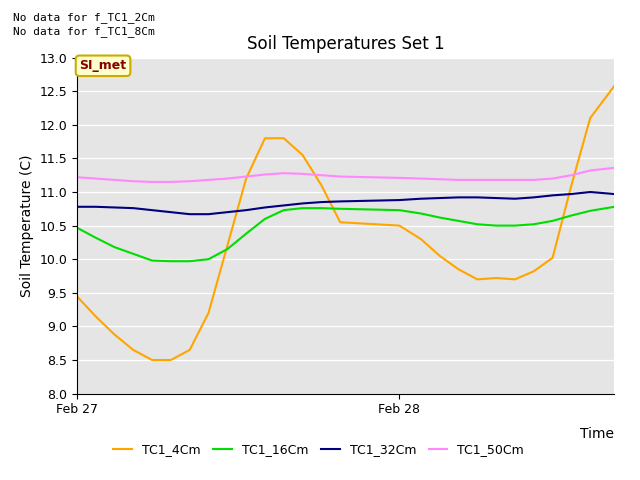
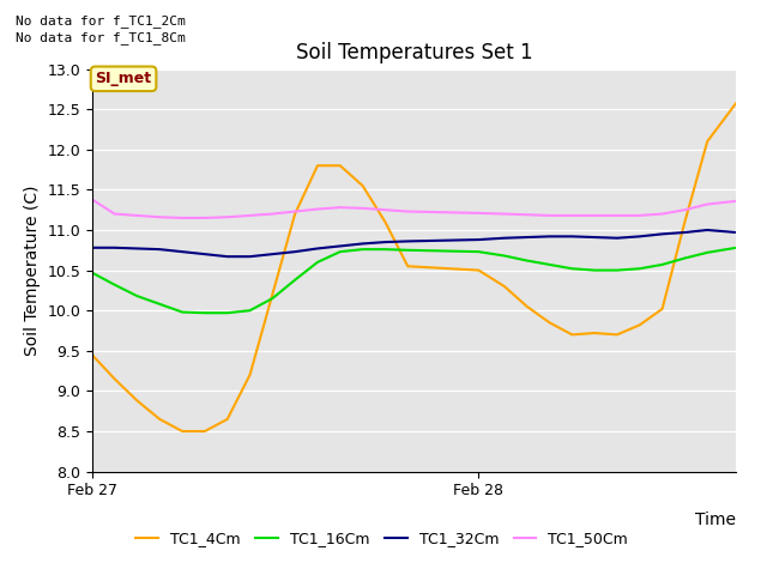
TC1_50Cm/Feb 27: 11.22 -> 11.38
